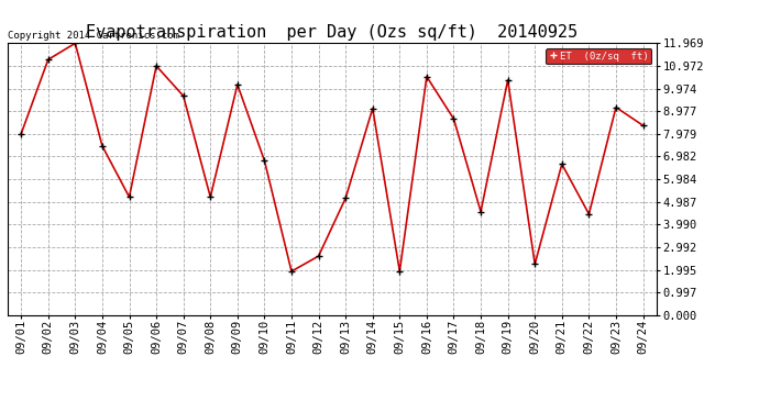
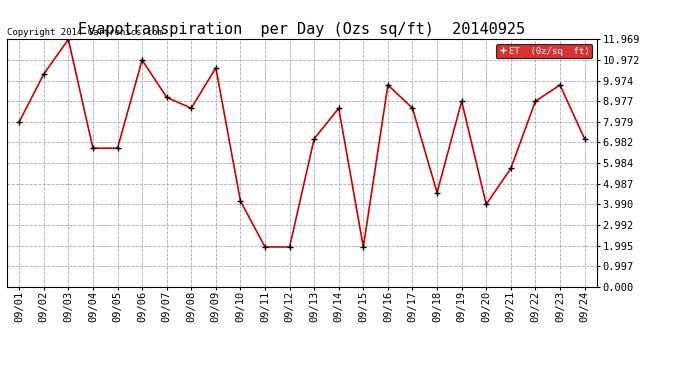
09/02: 11.25 -> 10.29
09/04: 7.45 -> 6.71
09/05: 5.20 -> 6.71
09/07: 9.65 -> 9.17
09/08: 5.20 -> 8.64
09/09: 10.15 -> 10.59
09/10: 6.80 -> 4.15
09/12: 2.60 -> 1.93
09/13: 5.15 -> 7.16
09/14: 9.10 -> 8.64
09/16: 10.50 -> 9.76
09/19: 10.35 -> 8.98
09/20: 2.25 -> 3.99
09/21: 6.65 -> 5.73
09/22: 4.45 -> 8.98
09/23: 9.15 -> 9.76
09/24: 8.35 -> 7.16
